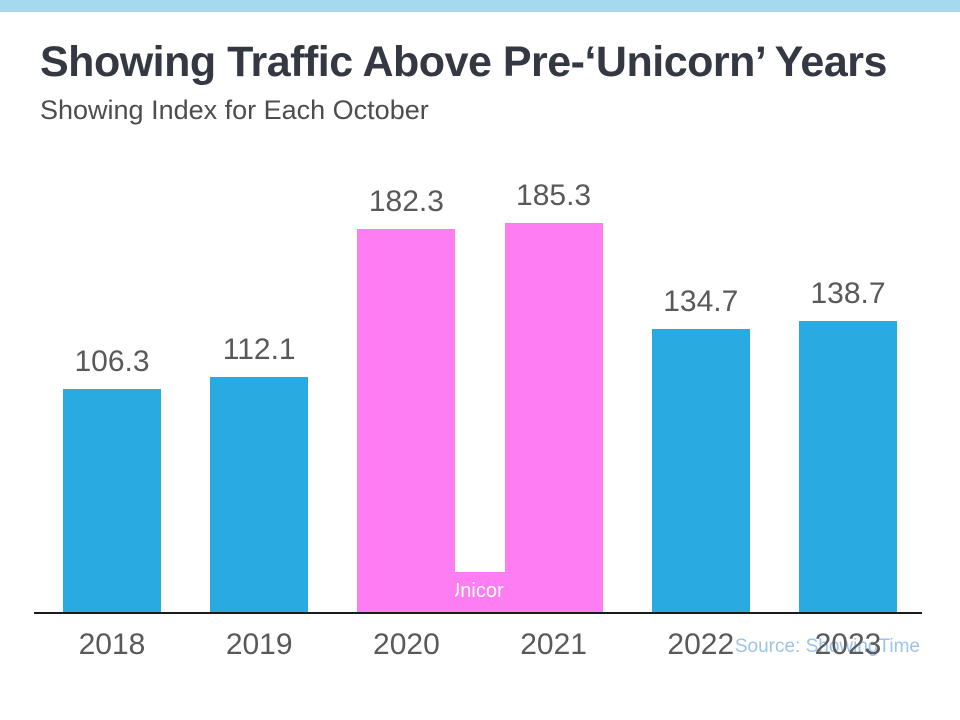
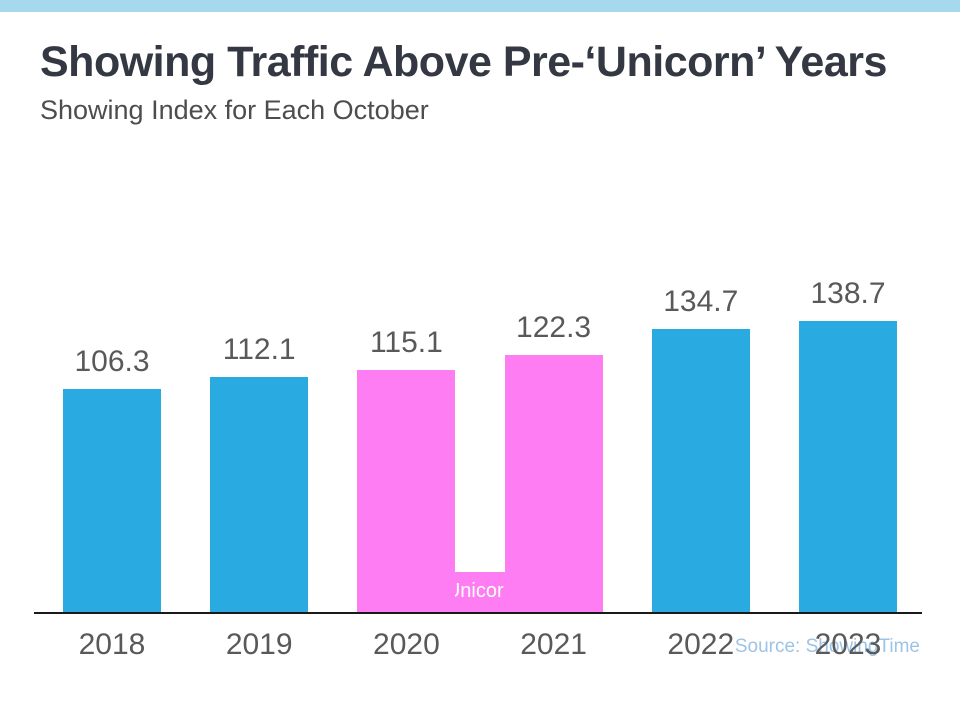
2020: 182.3 -> 115.1
2021: 185.3 -> 122.3
